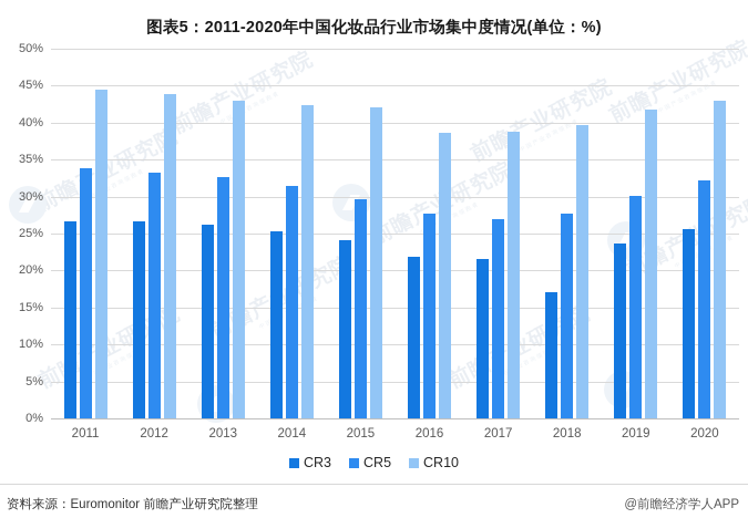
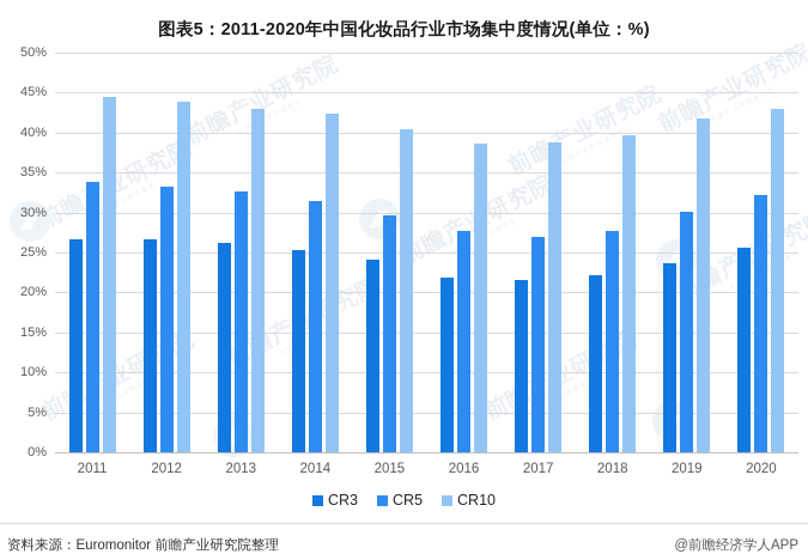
CR10/2015: 42% -> 40%
CR3/2018: 17% -> 22%
